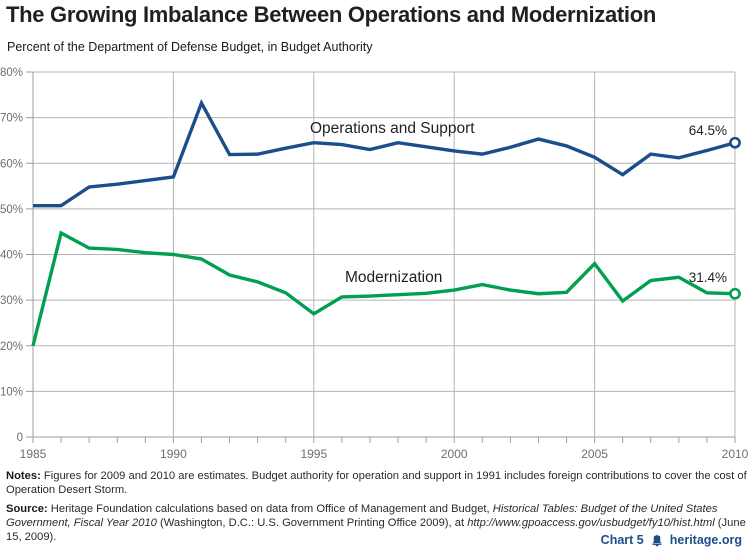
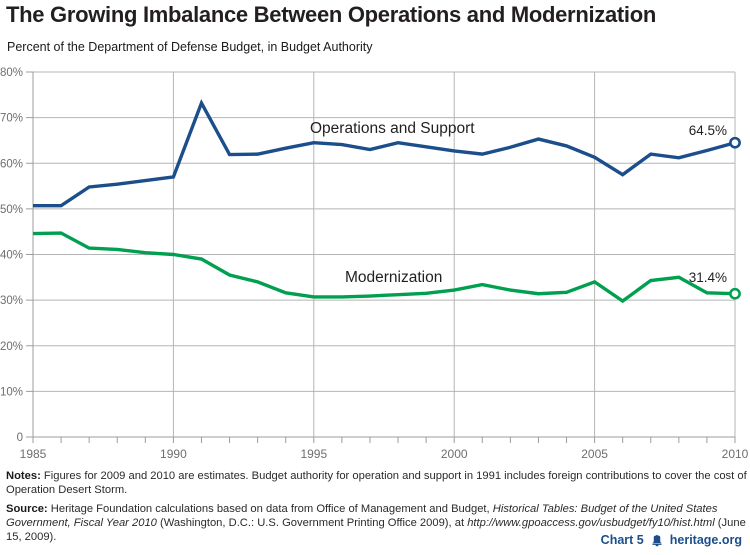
Modernization/1985: 20% -> 45%
Modernization/1995: 27% -> 31%
Modernization/2005: 38% -> 34%
